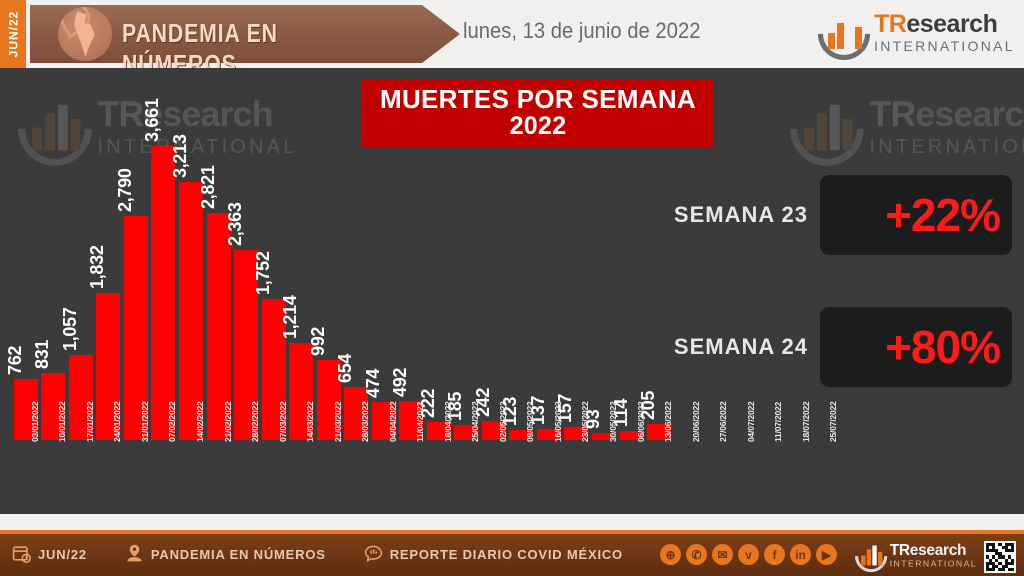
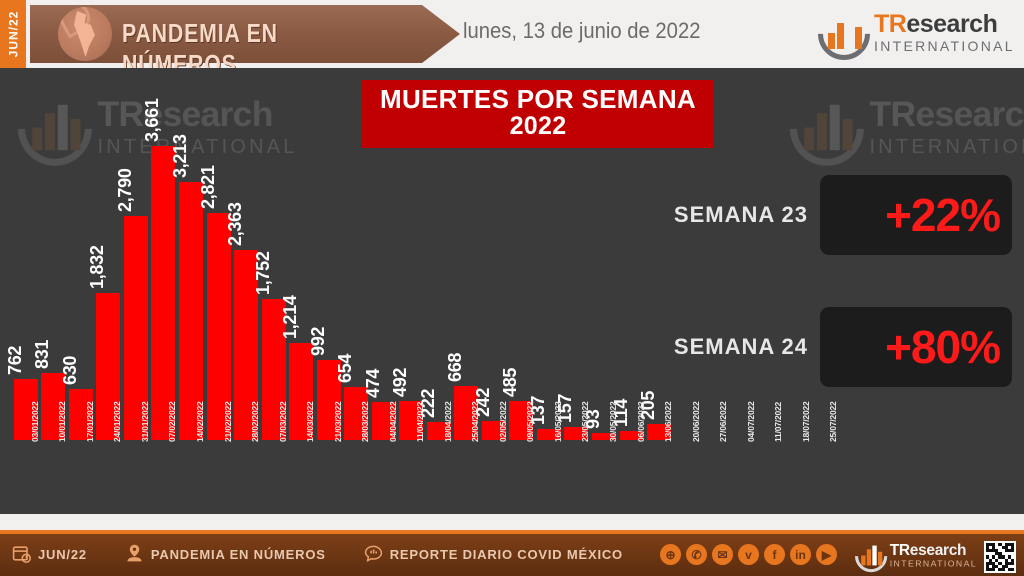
17/01/2022: 1,057 -> 630
25/04/2022: 185 -> 668
09/05/2022: 123 -> 485
